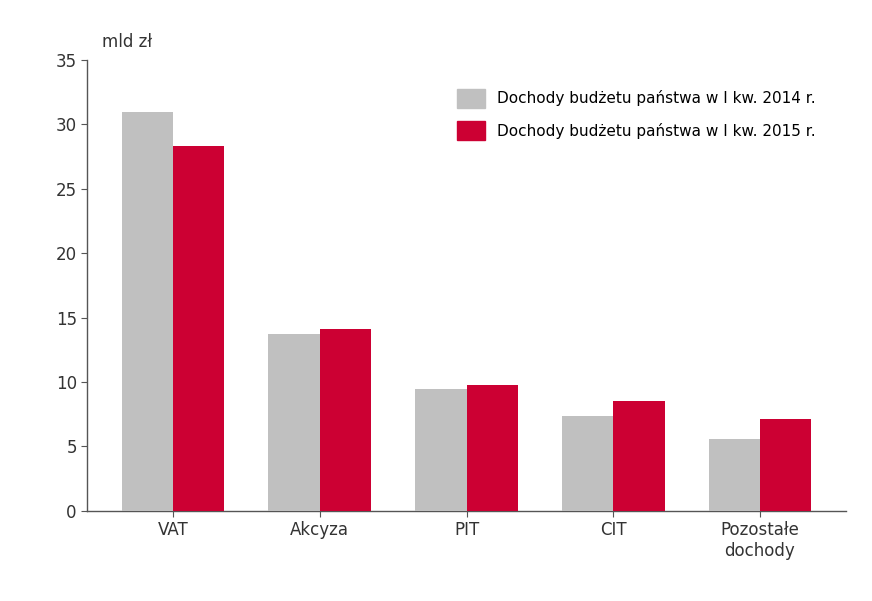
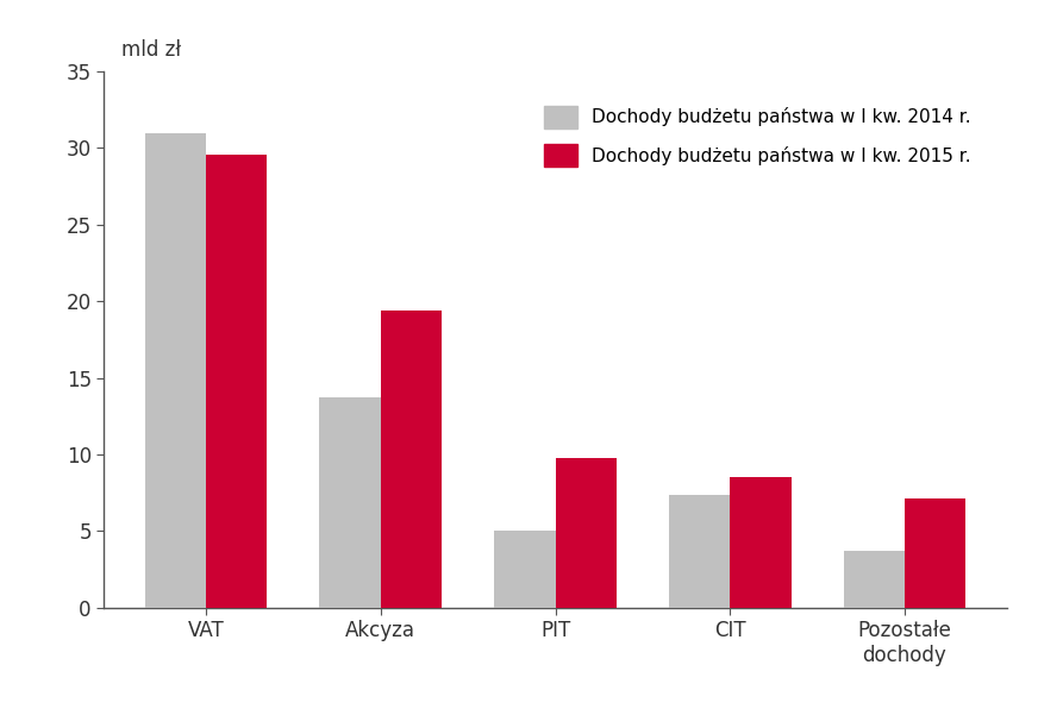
Dochody budżetu państwa w I kw. 2015 r./VAT: 28.3 -> 29.6
Dochody budżetu państwa w I kw. 2015 r./Akcyza: 14.1 -> 19.4
Dochody budżetu państwa w I kw. 2014 r./PIT: 9.5 -> 5.0
Dochody budżetu państwa w I kw. 2014 r./Pozostałe dochody: 5.6 -> 3.7
